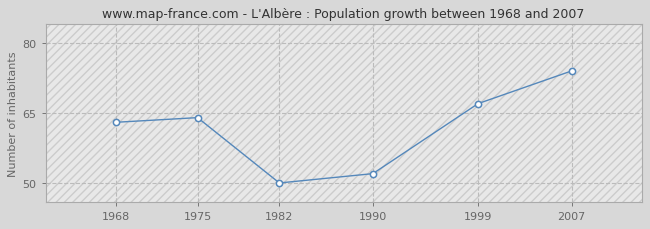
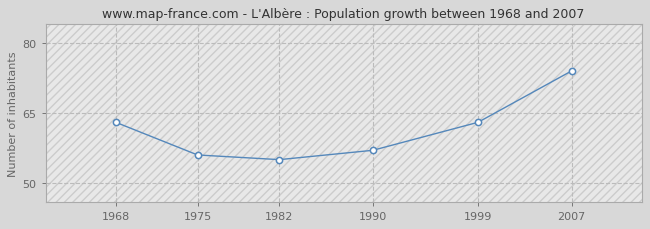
1975: 64 -> 56
1982: 50 -> 55
1990: 52 -> 57
1999: 67 -> 63
